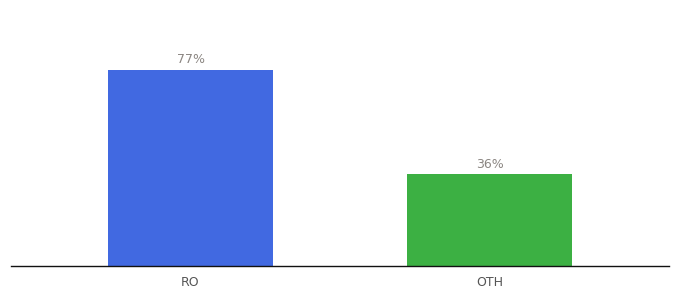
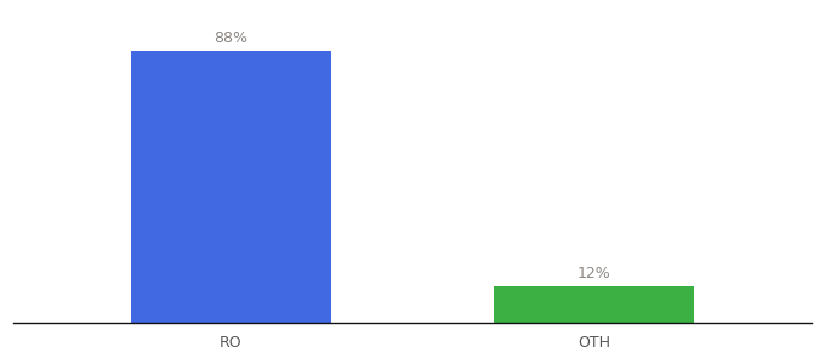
RO: 77% -> 88%
OTH: 36% -> 12%
